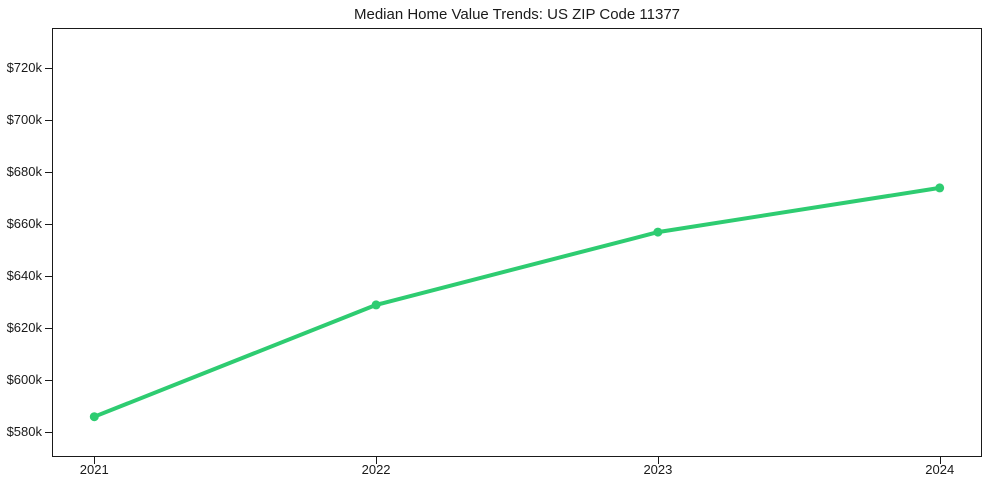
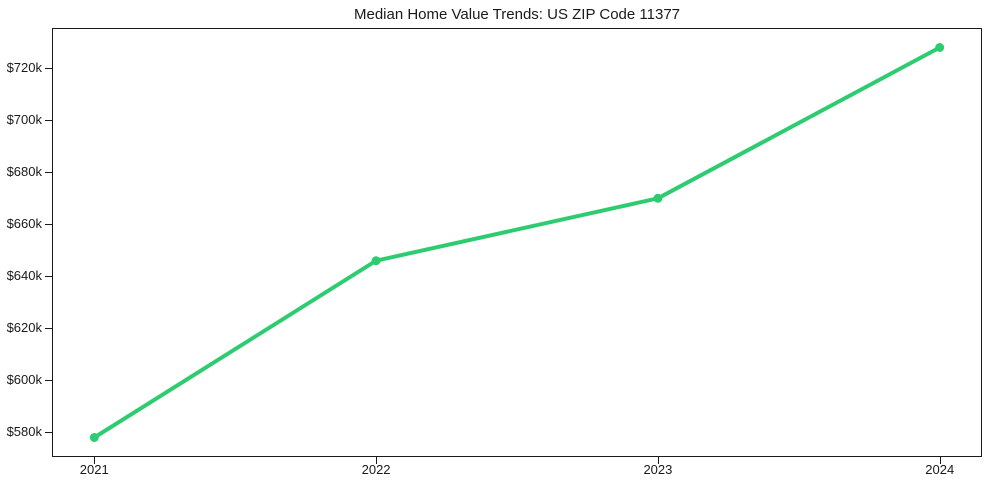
2021: $586k -> $578k
2022: $629k -> $646k
2023: $657k -> $670k
2024: $674k -> $728k
